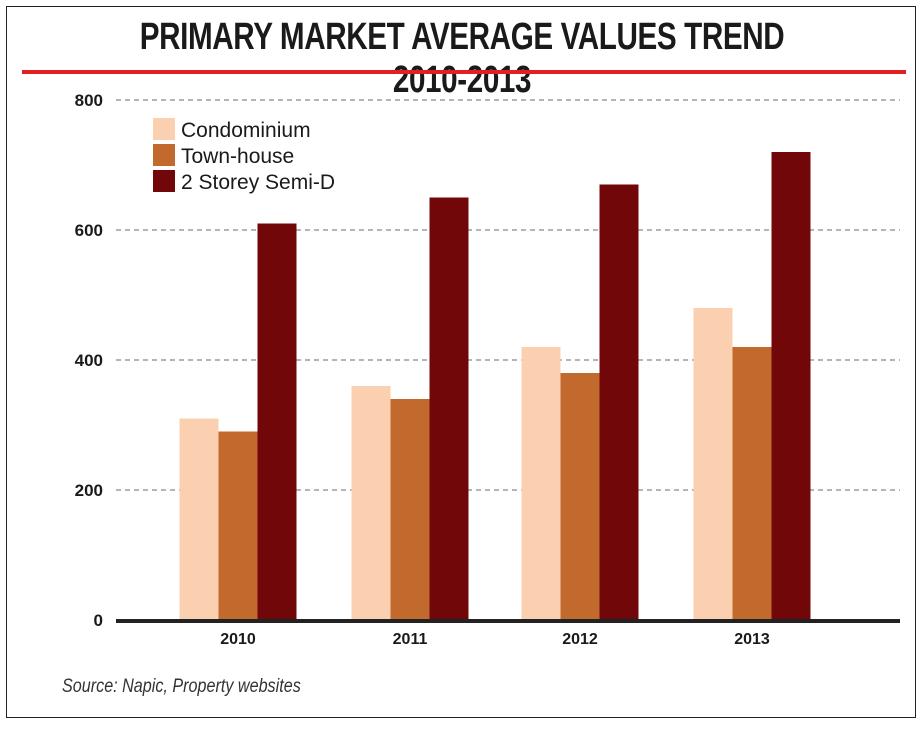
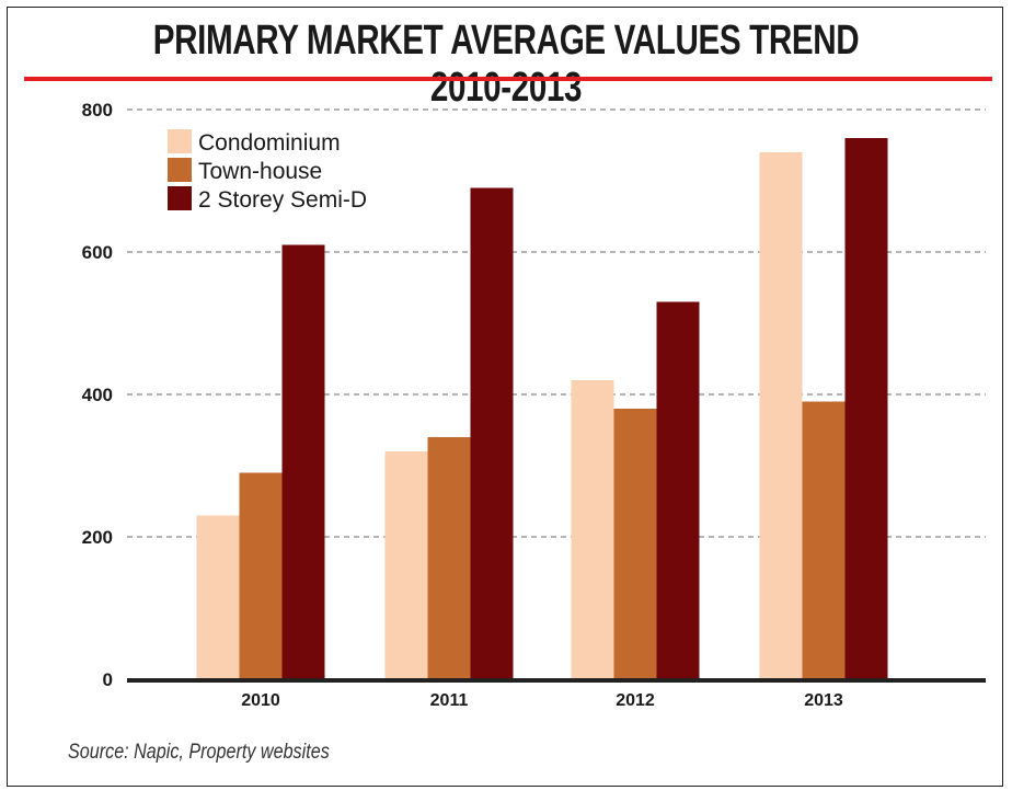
Condominium/2010: 310 -> 230
Condominium/2011: 360 -> 320
2 Storey Semi-D/2011: 650 -> 690
2 Storey Semi-D/2012: 670 -> 530
Condominium/2013: 480 -> 740
Town-house/2013: 420 -> 390
2 Storey Semi-D/2013: 720 -> 760
